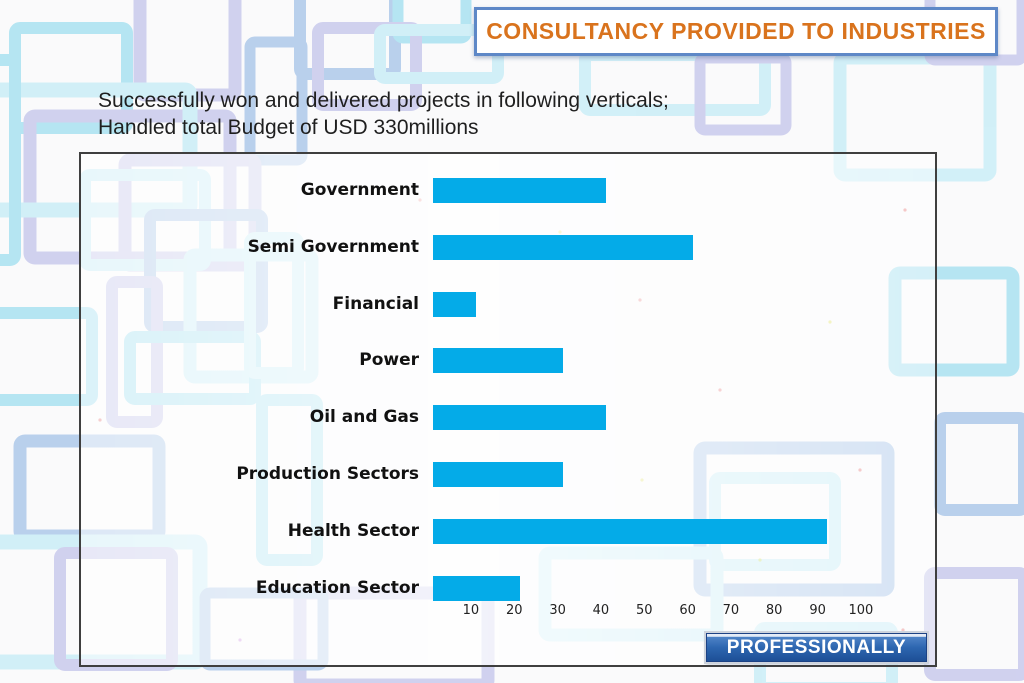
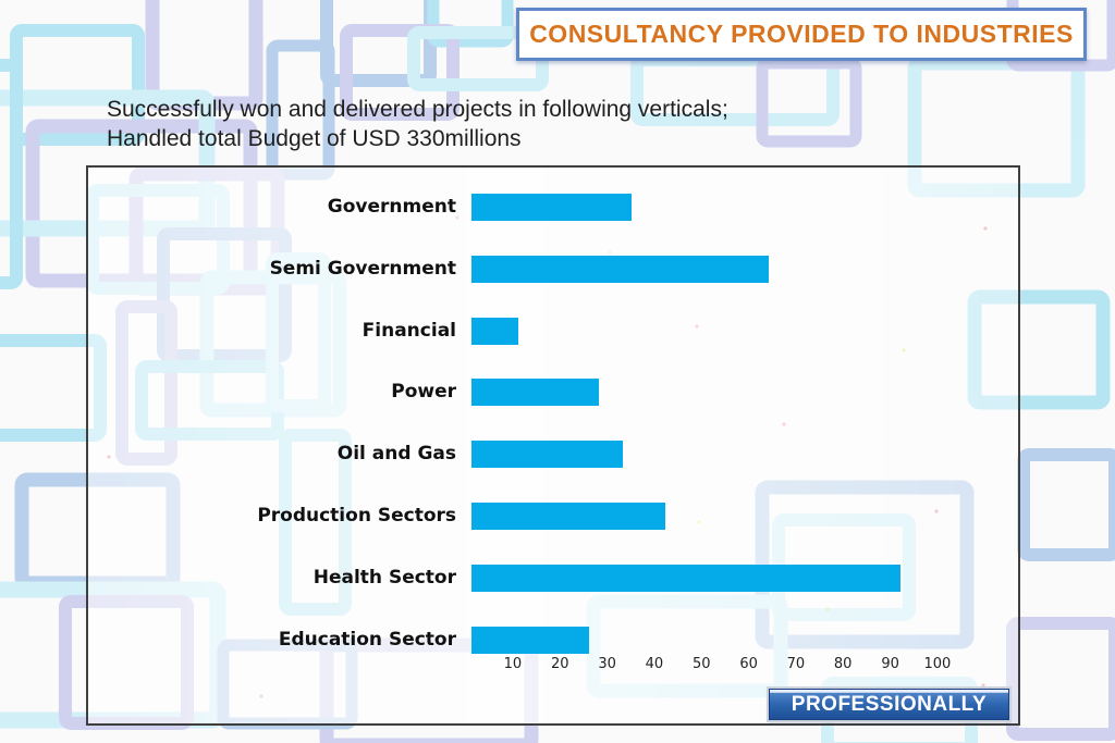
Government: 40 -> 34
Semi Government: 60 -> 63
Power: 30 -> 27
Oil and Gas: 40 -> 32
Production Sectors: 30 -> 41
Education Sector: 20 -> 25
